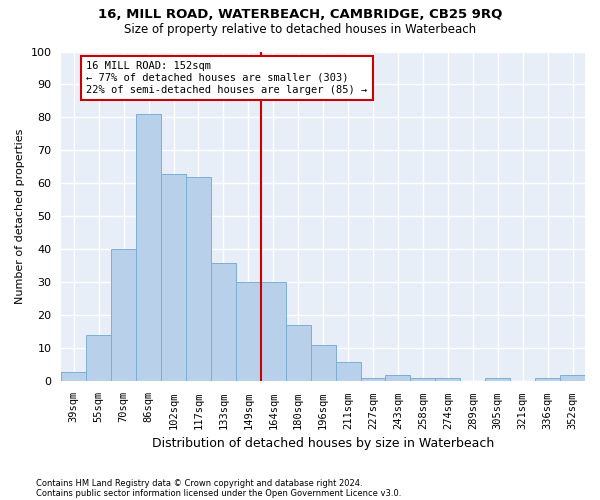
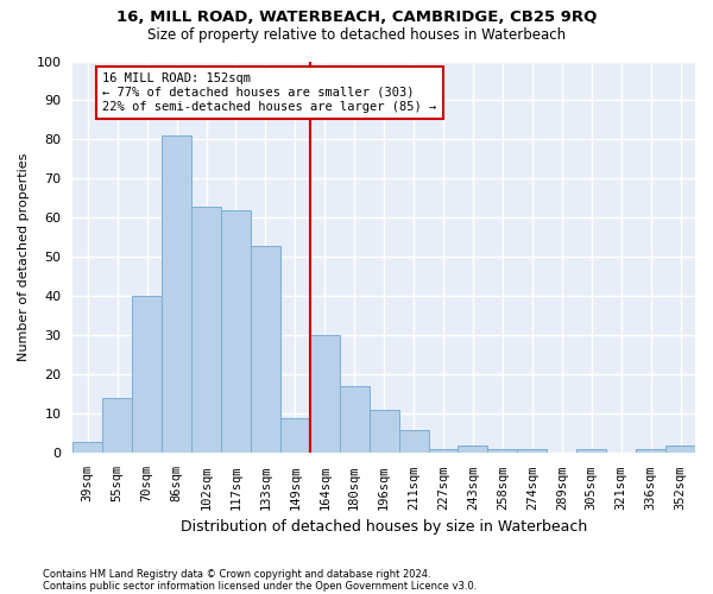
133sqm: 36 -> 53
149sqm: 30 -> 9
